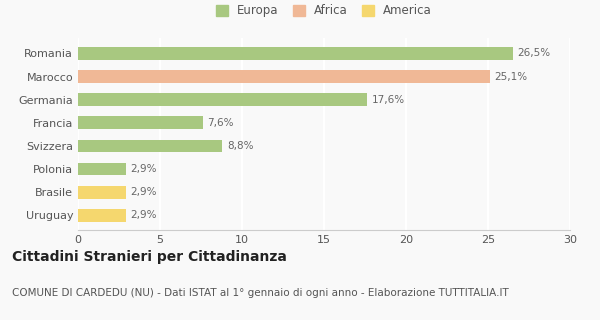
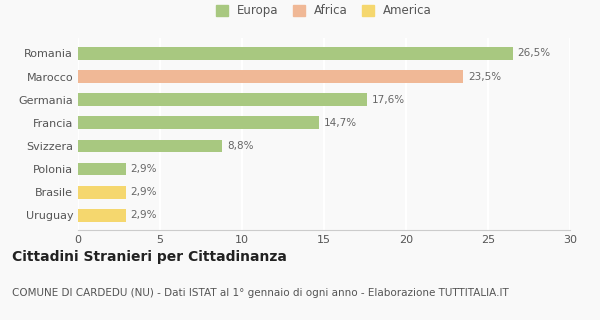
Marocco: 25,1% -> 23,5%
Francia: 7,6% -> 14,7%
